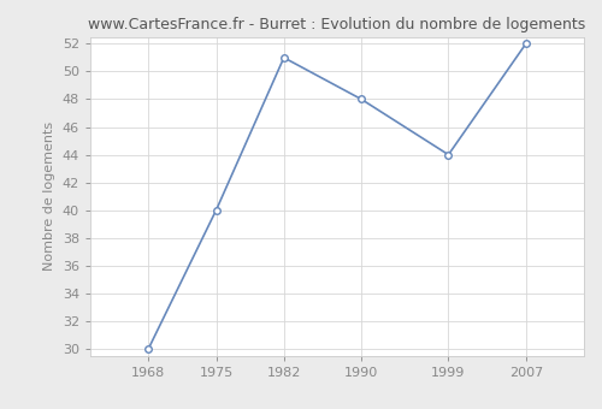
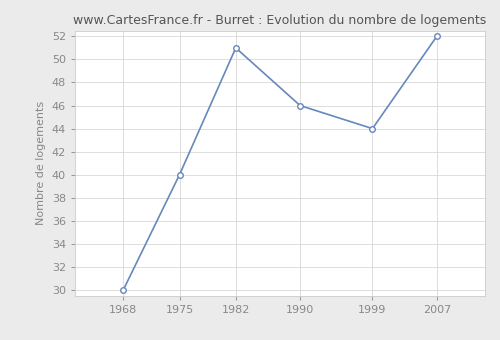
1990: 48 -> 46
